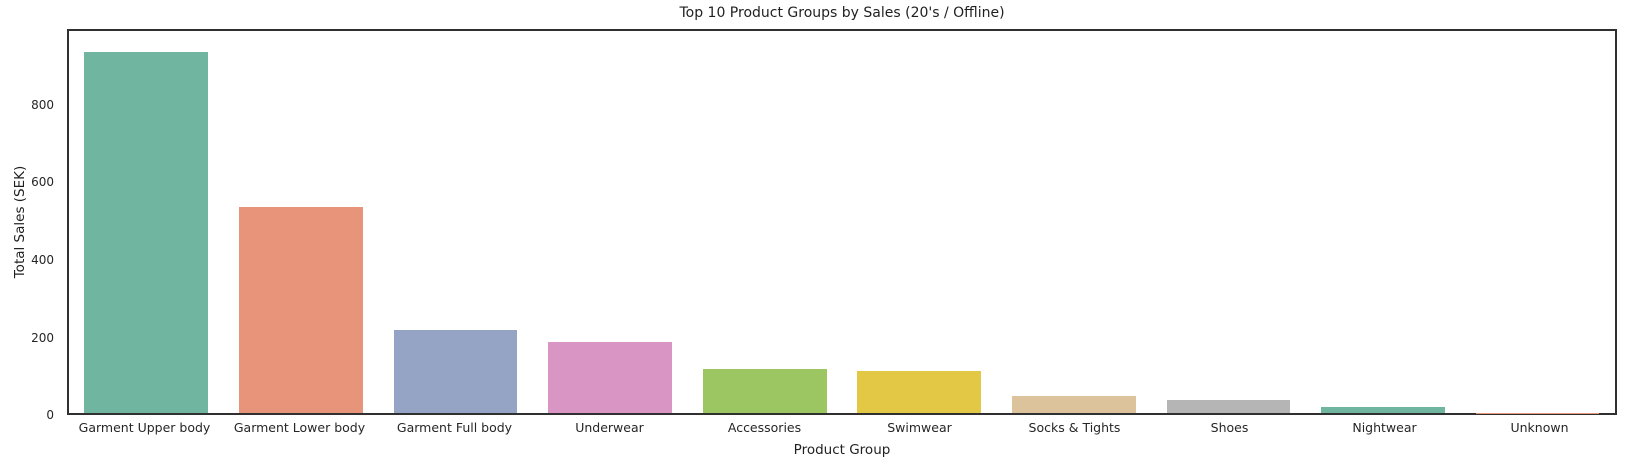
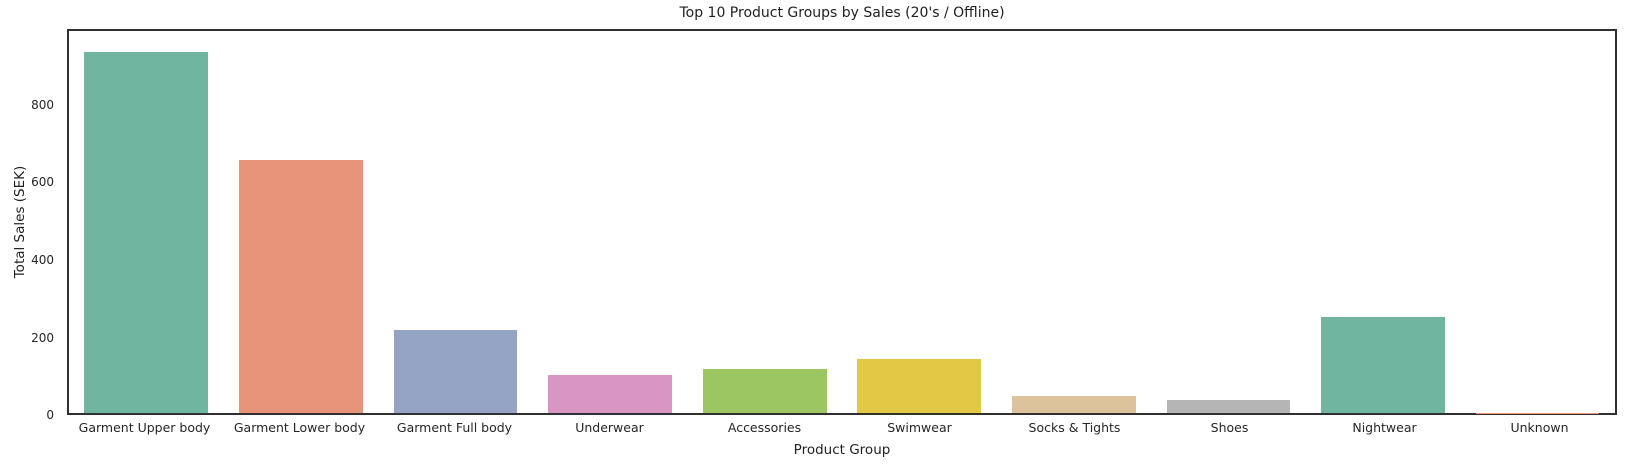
Garment Lower body: 540 -> 660
Underwear: 190 -> 100
Swimwear: 110 -> 140
Nightwear: 20 -> 250
